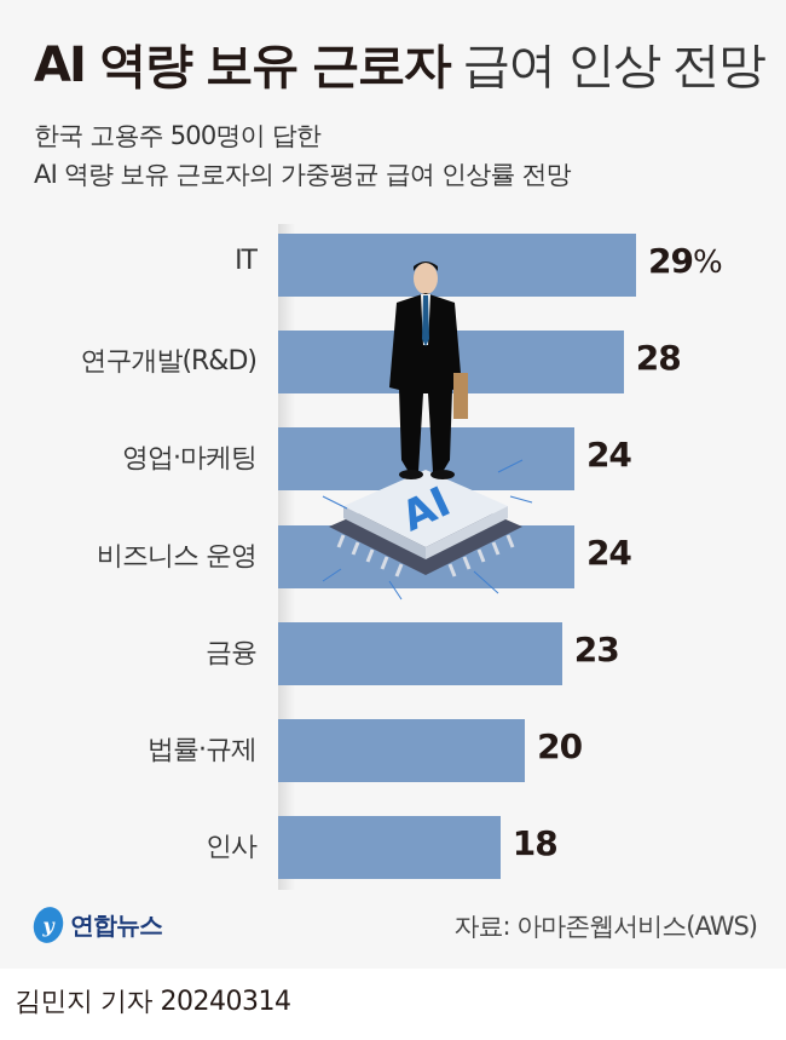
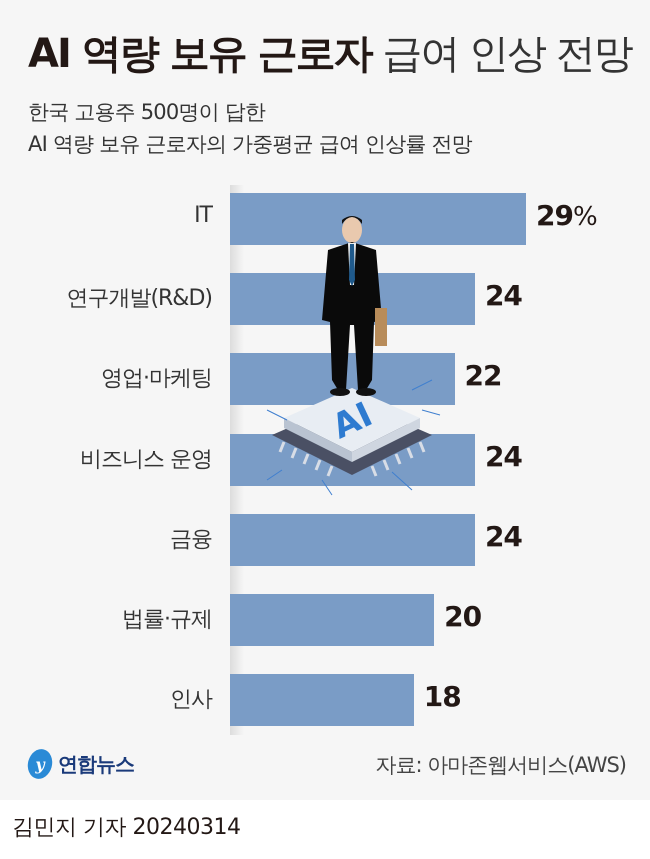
연구개발(R&D): 28 -> 24
영업·마케팅: 24 -> 22
금융: 23 -> 24
